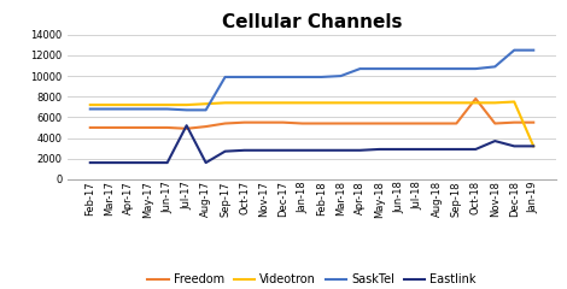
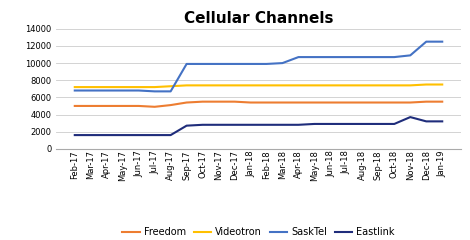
Eastlink/Jul-17: 5200 -> 1600
Freedom/Oct-18: 7800 -> 5400
Videotron/Jan-19: 3200 -> 7500
